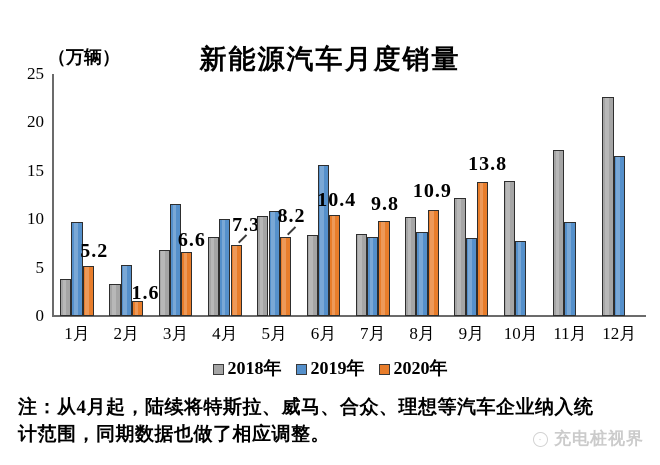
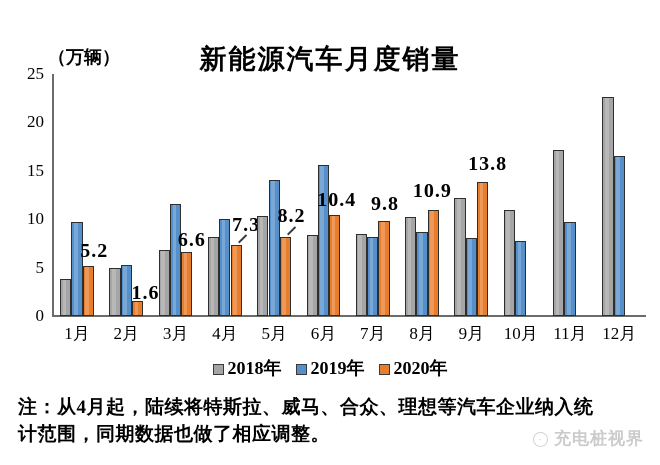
2018年/2月: 3 -> 5
2019年/5月: 11 -> 14
2018年/10月: 14 -> 11
